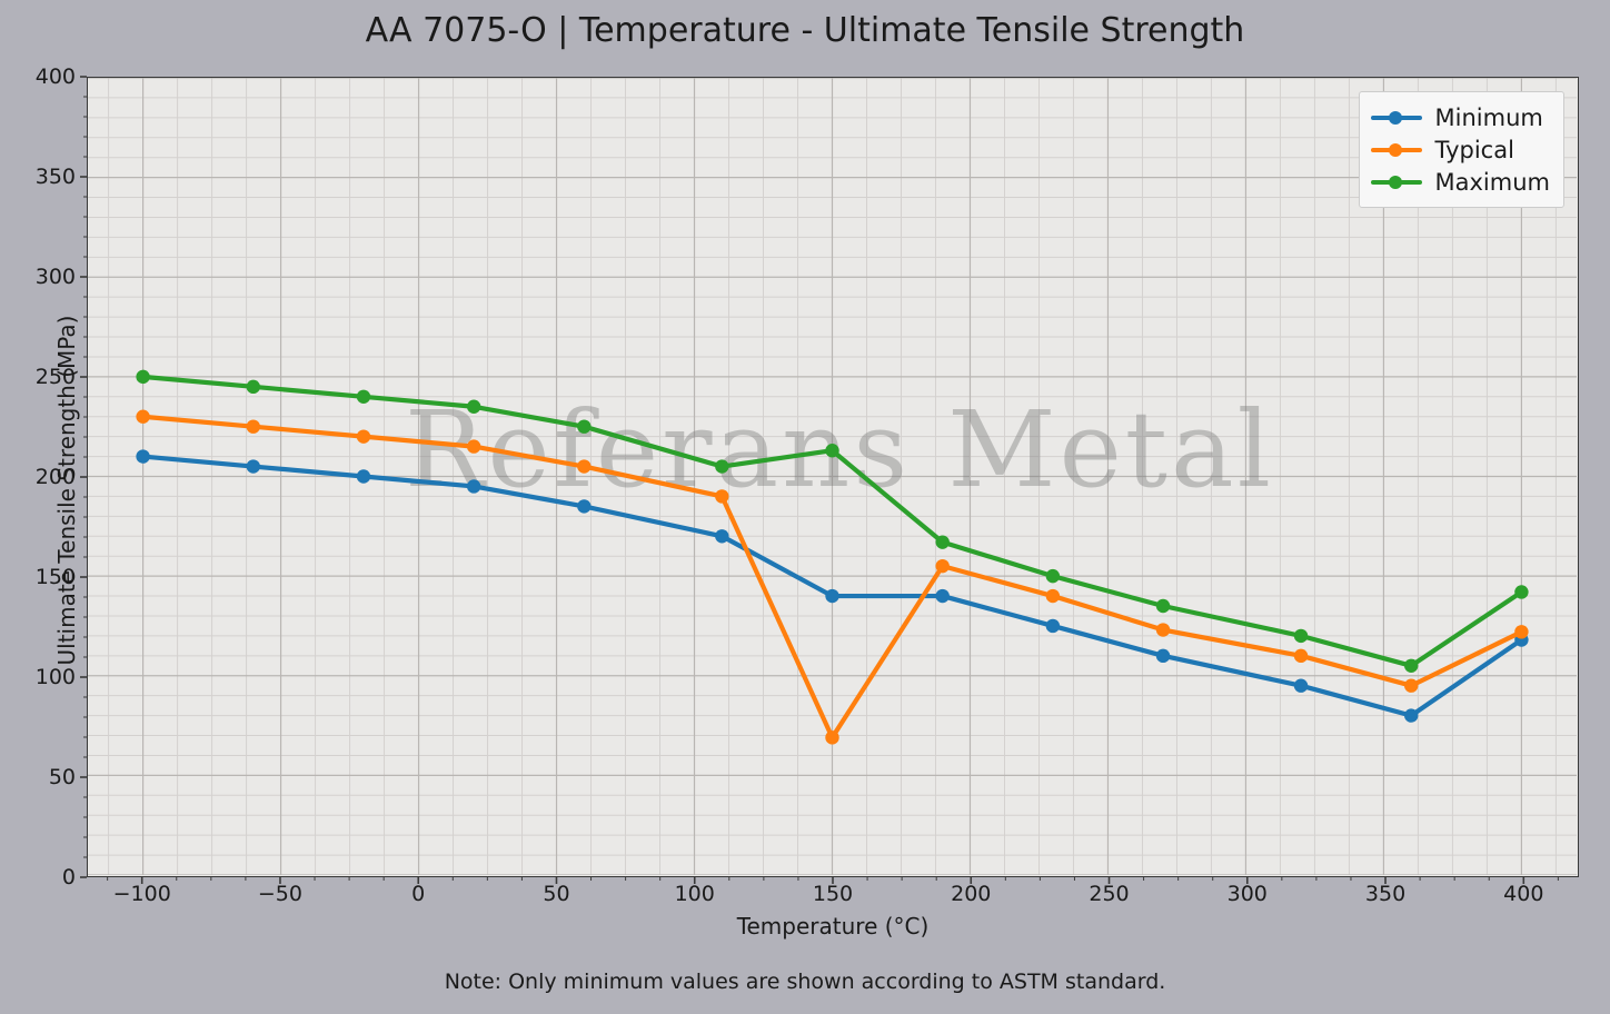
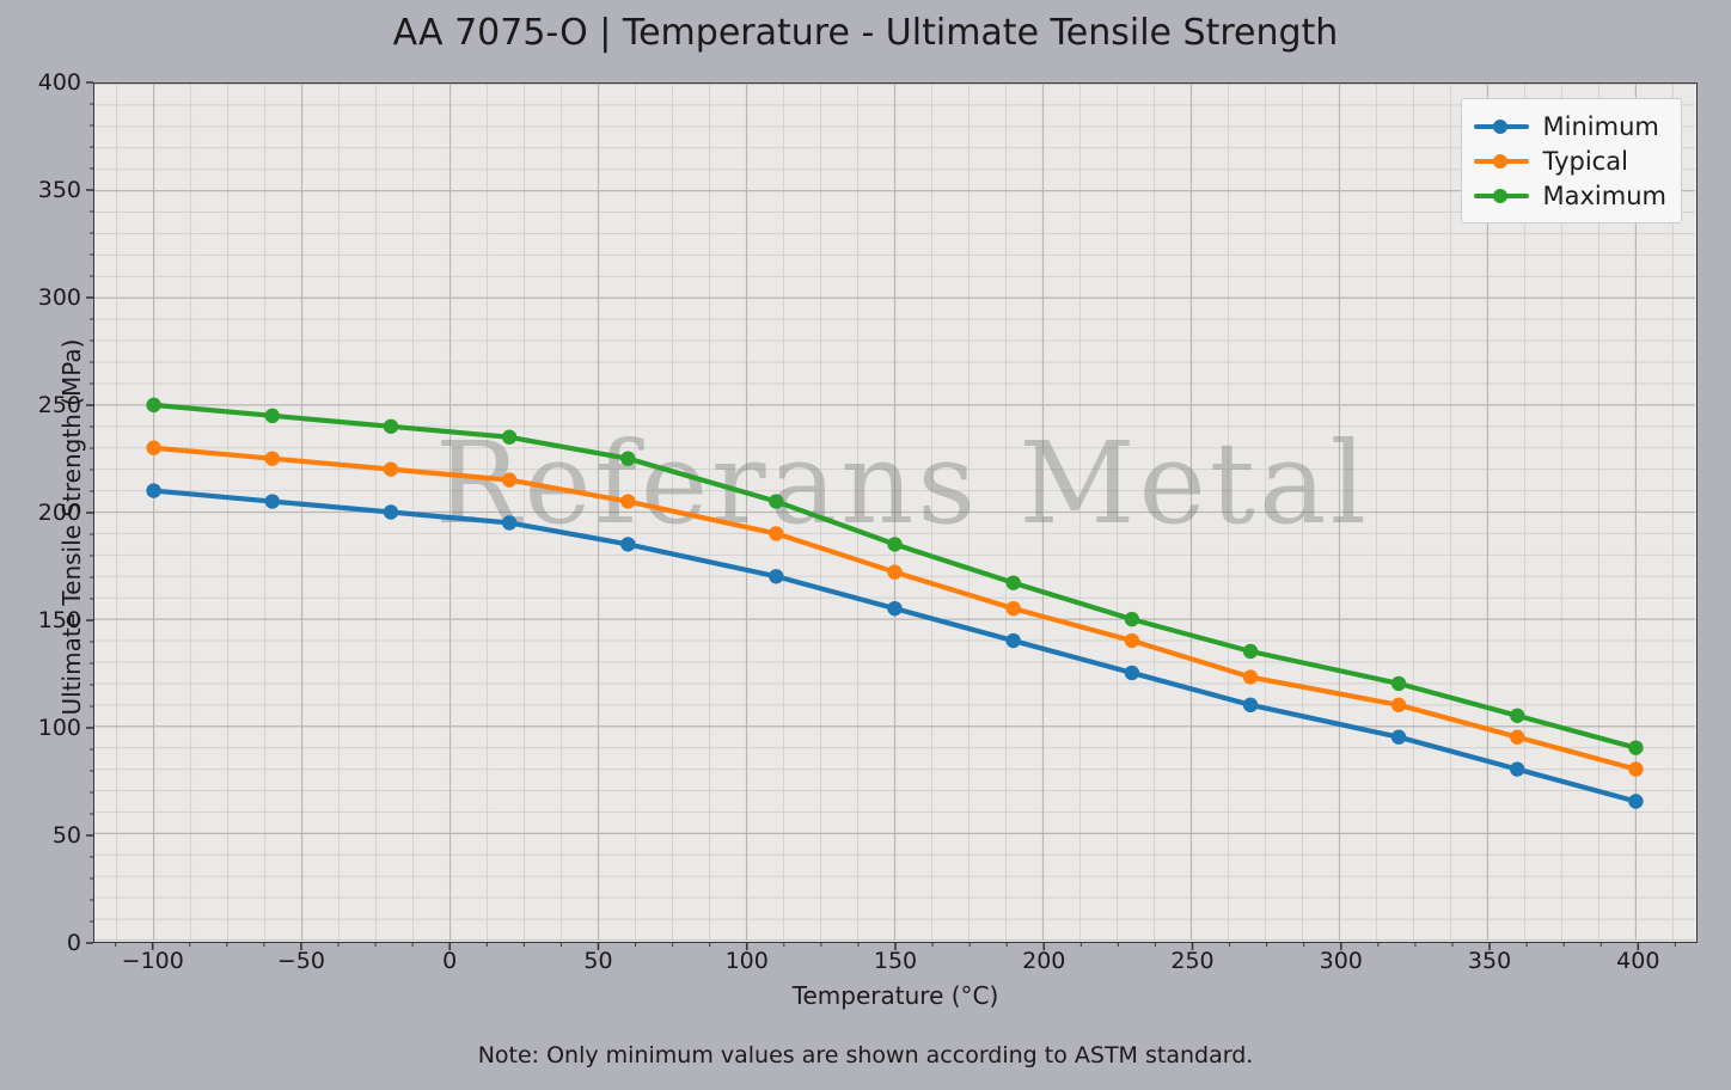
Minimum/150: 140 -> 155
Typical/150: 69 -> 172
Maximum/150: 213 -> 185
Minimum/400: 118 -> 65
Typical/400: 122 -> 80
Maximum/400: 142 -> 90
